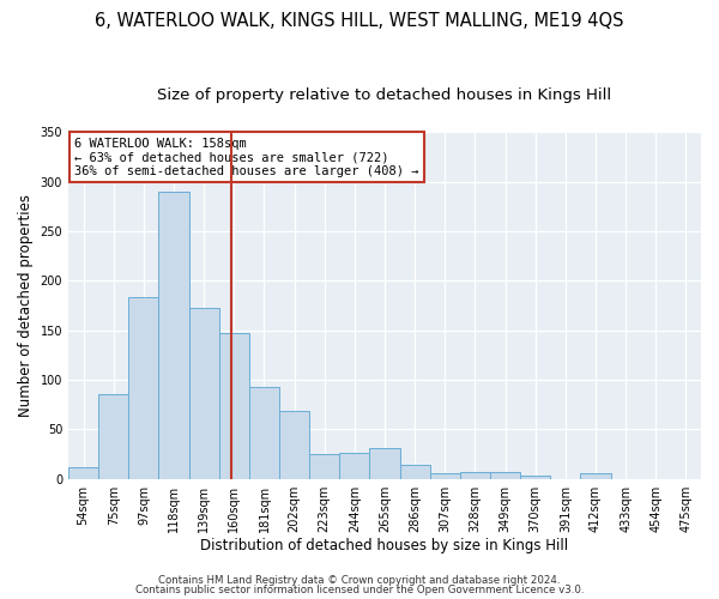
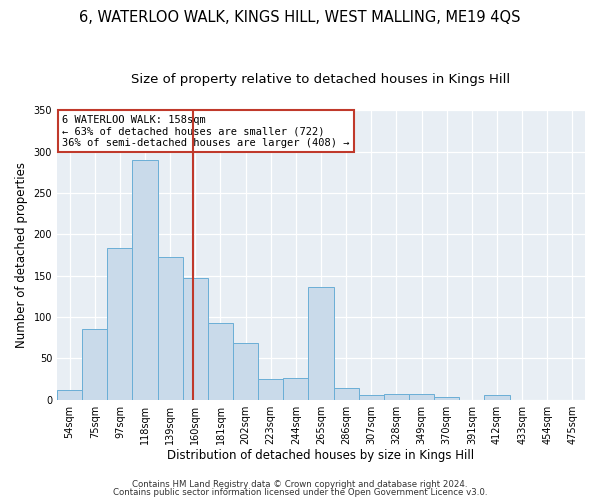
265sqm: 31 -> 136
